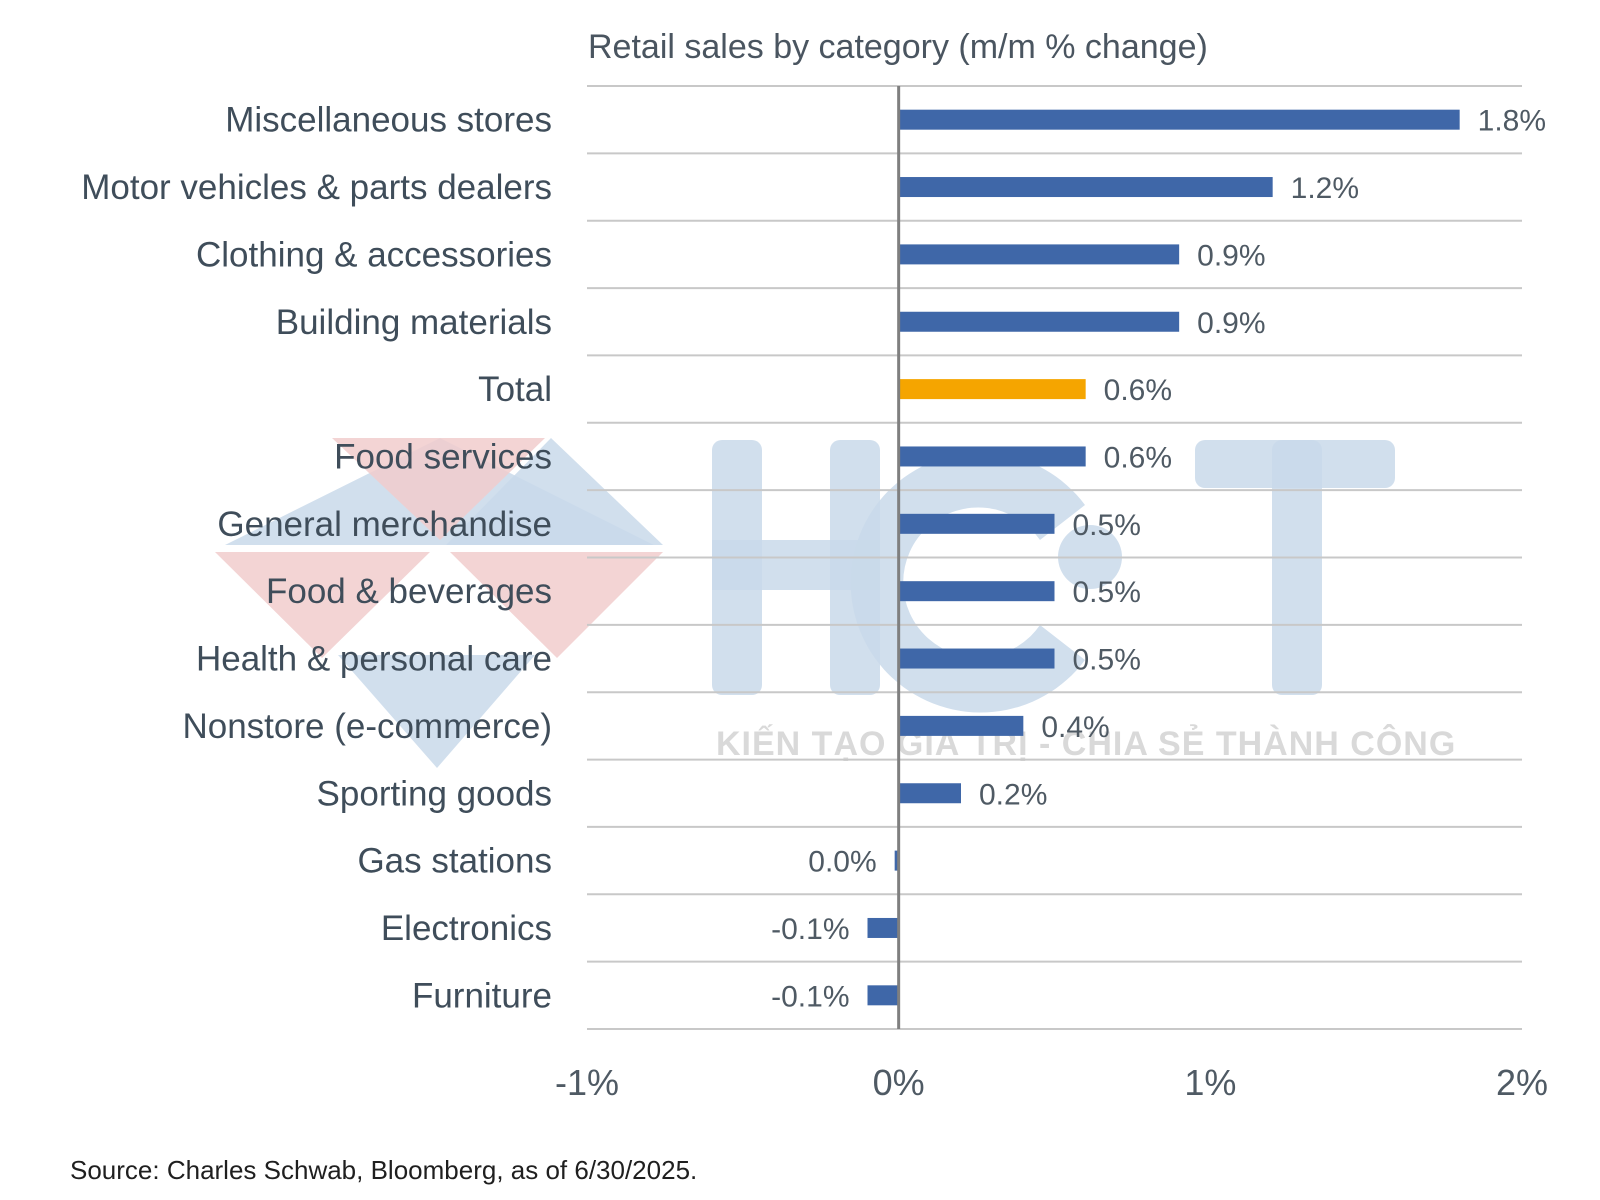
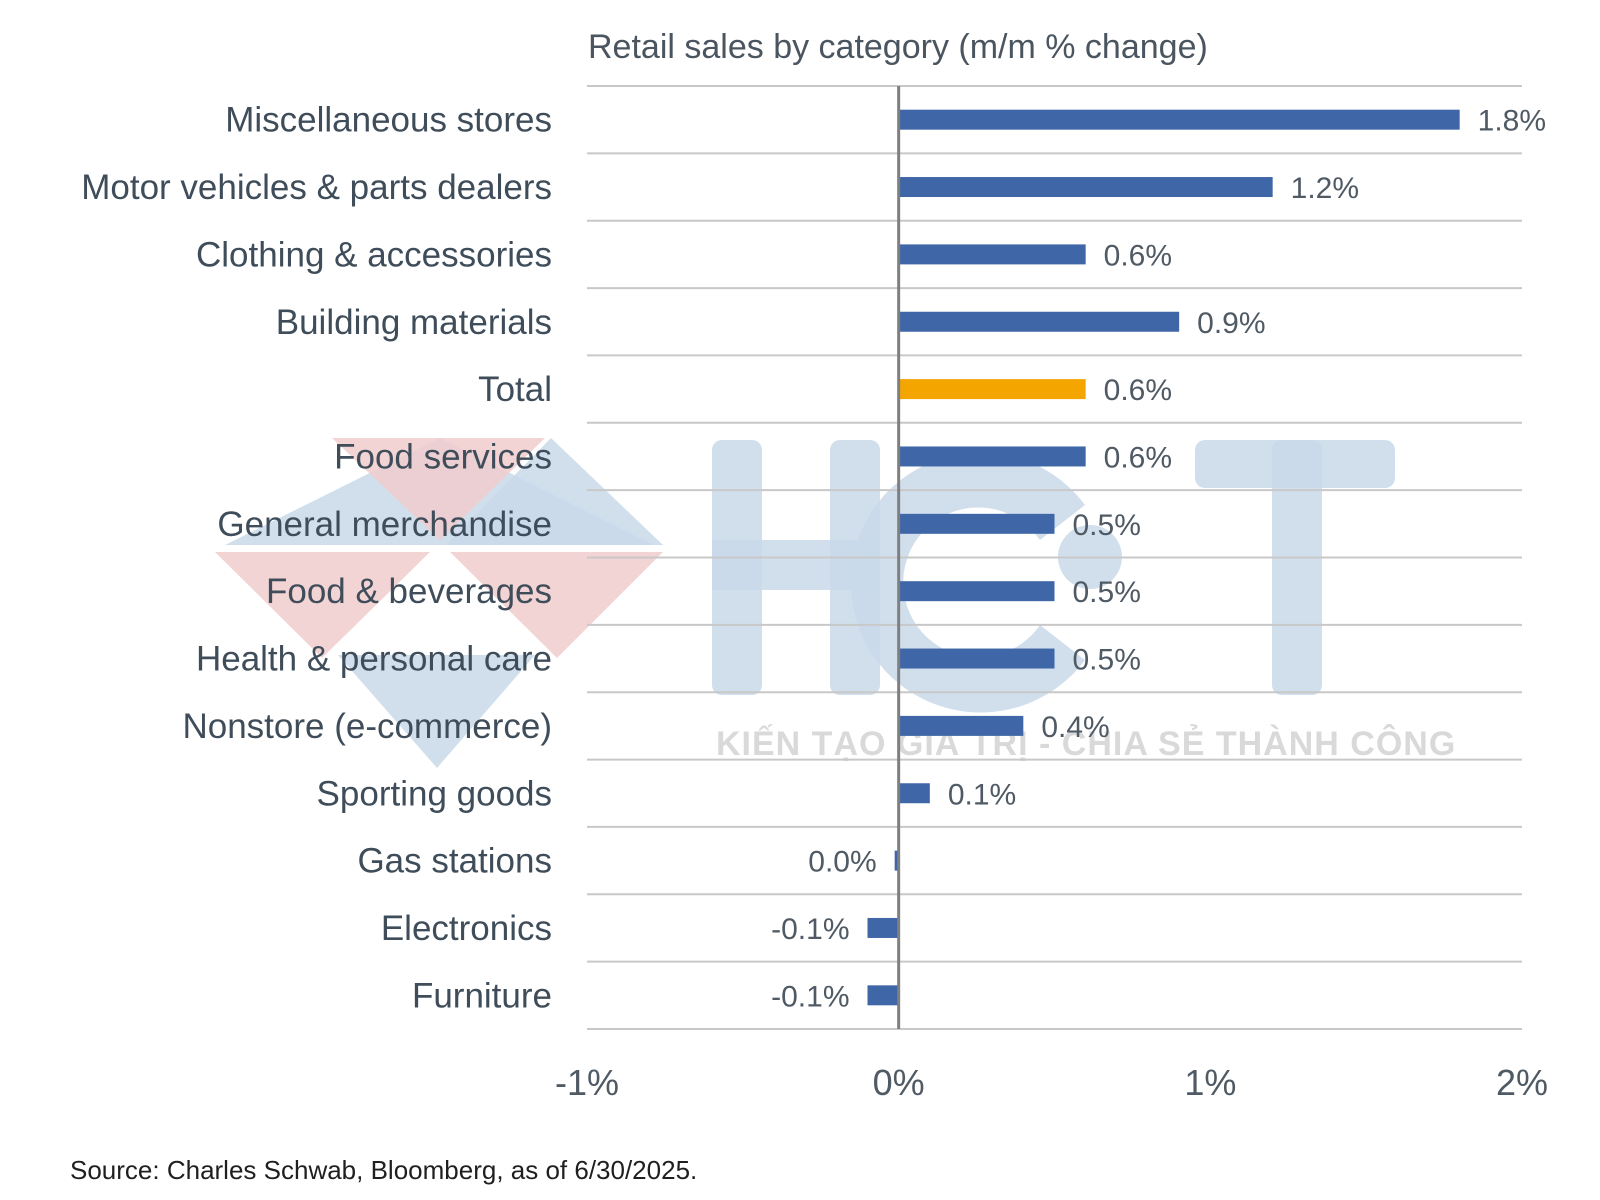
Clothing & accessories: 0.9% -> 0.6%
Sporting goods: 0.2% -> 0.1%
